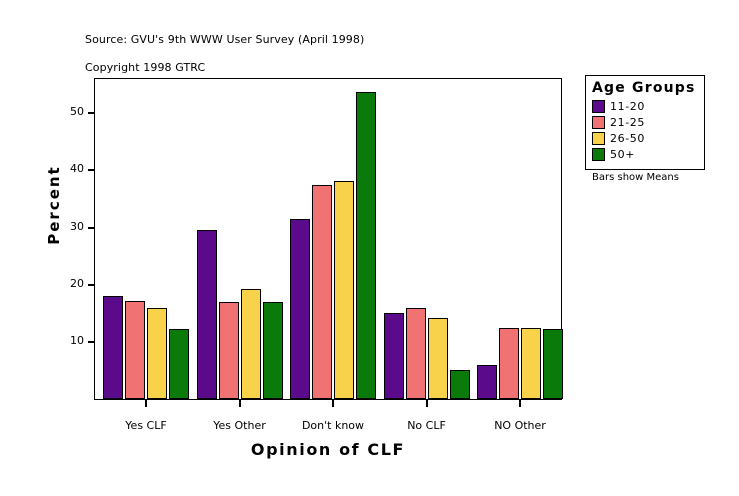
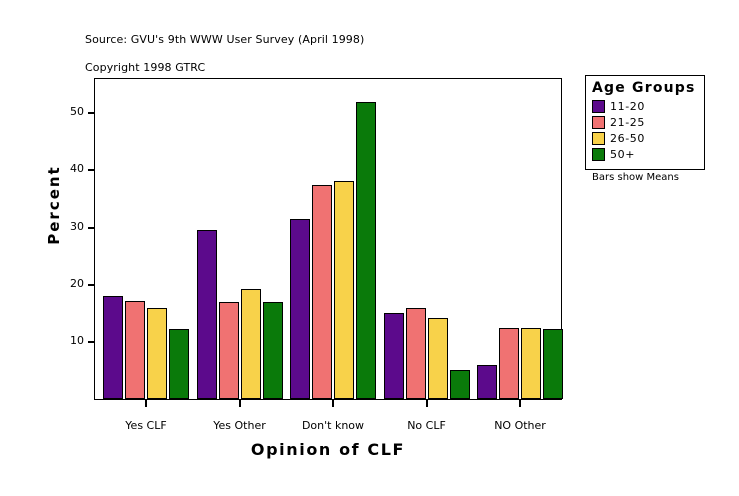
50+/Don't know: 54 -> 52
